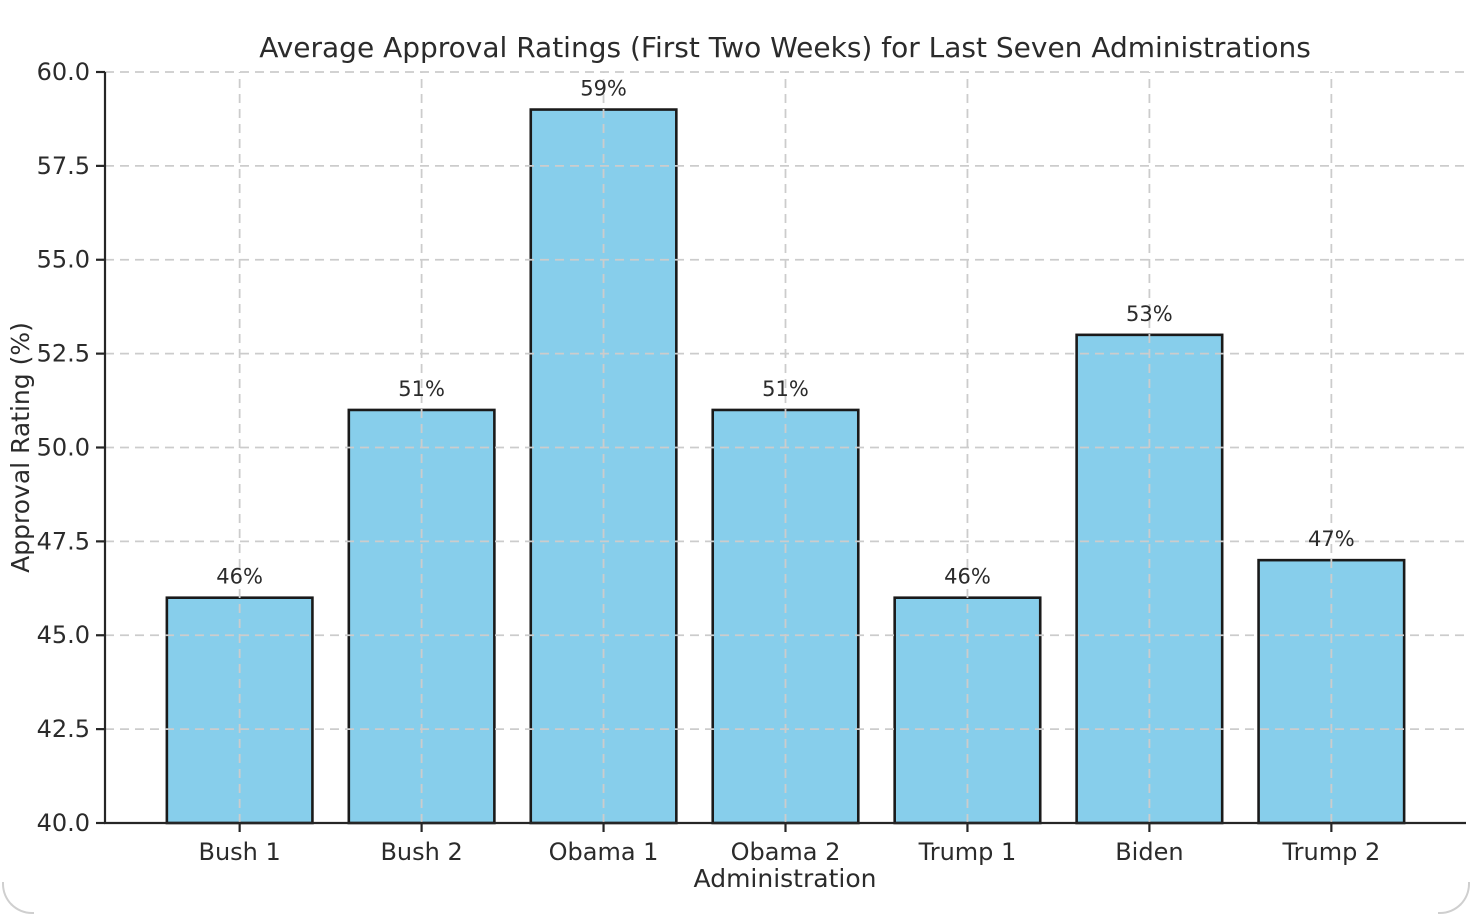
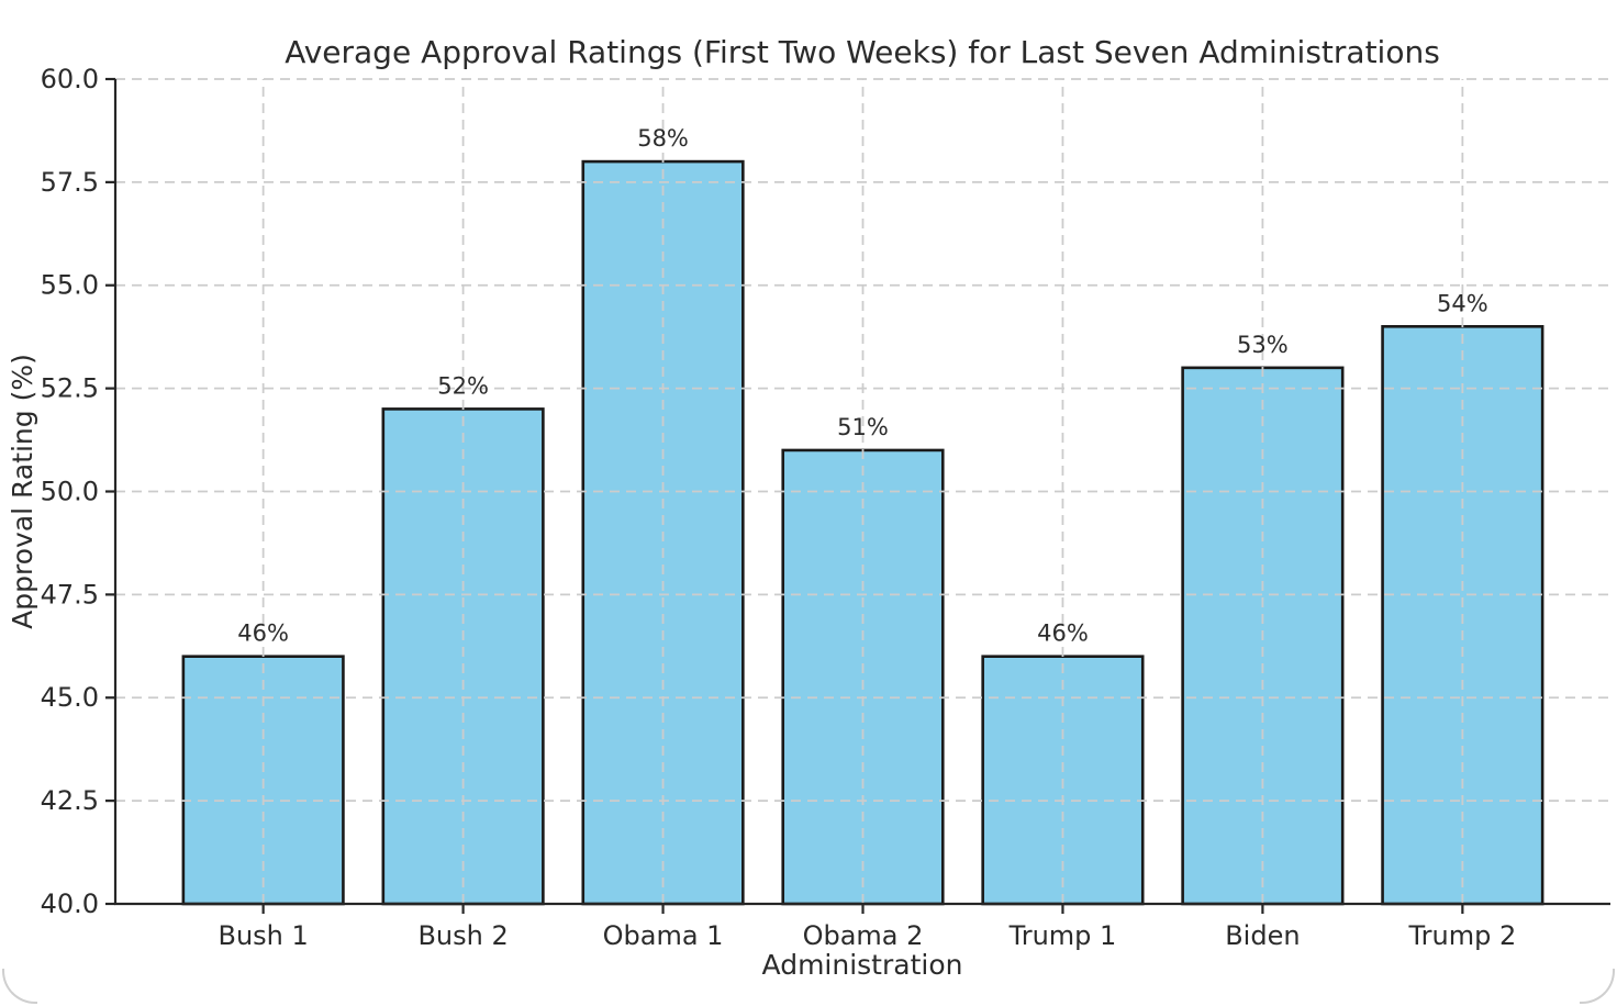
Bush 2: 51% -> 52%
Obama 1: 59% -> 58%
Trump 2: 47% -> 54%
